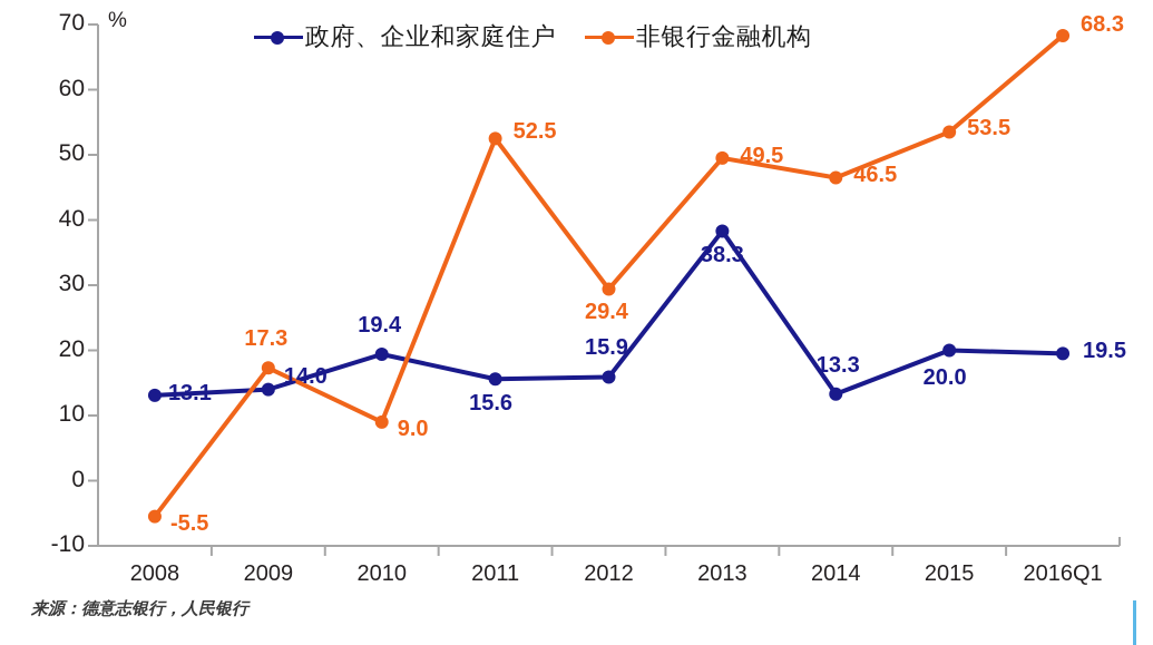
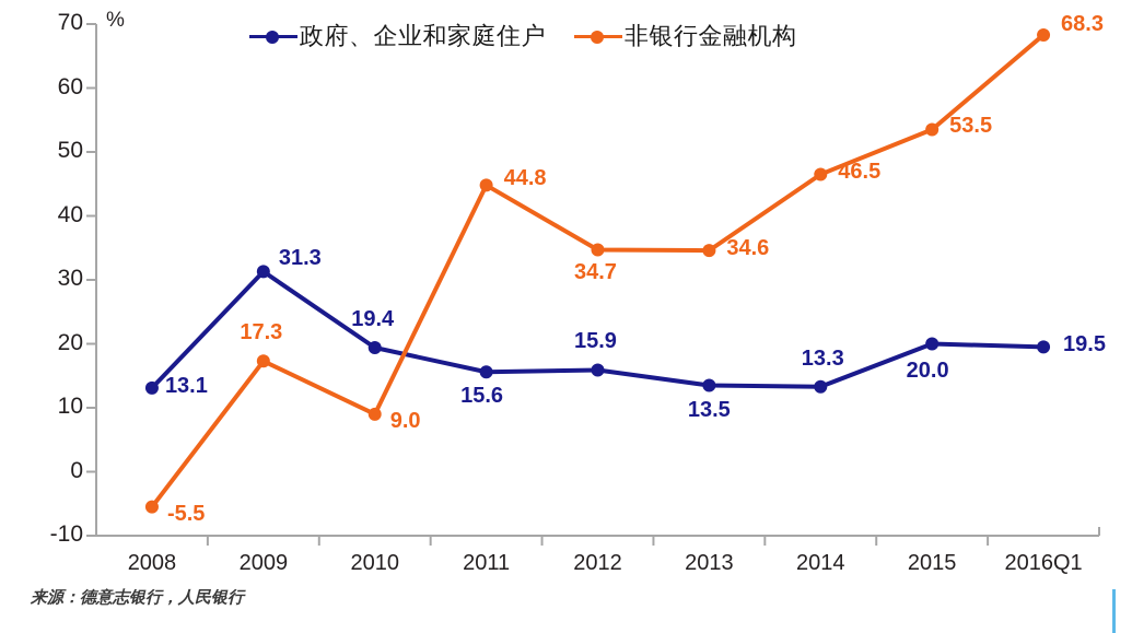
政府、企业和家庭住户/2009: 14.0 -> 31.3
非银行金融机构/2011: 52.5 -> 44.8
非银行金融机构/2012: 29.4 -> 34.7
政府、企业和家庭住户/2013: 38.3 -> 13.5
非银行金融机构/2013: 49.5 -> 34.6
